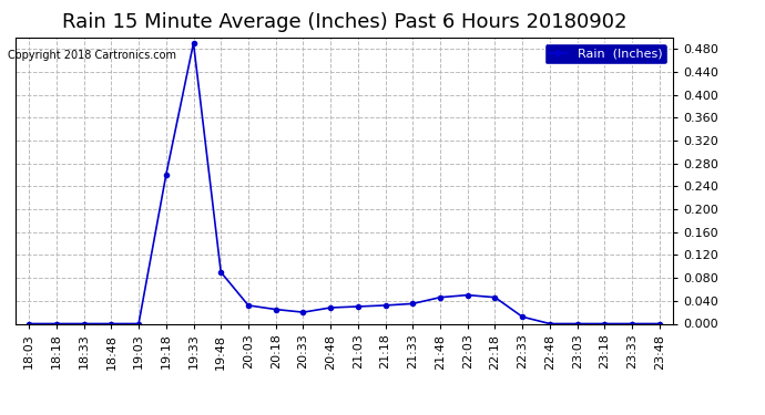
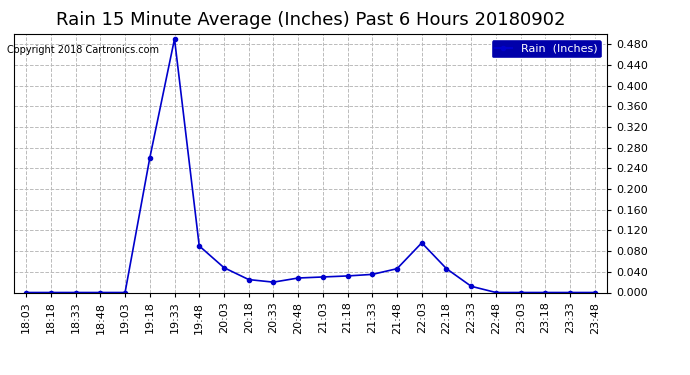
20:03: 0.032 -> 0.048
22:03: 0.050 -> 0.096
